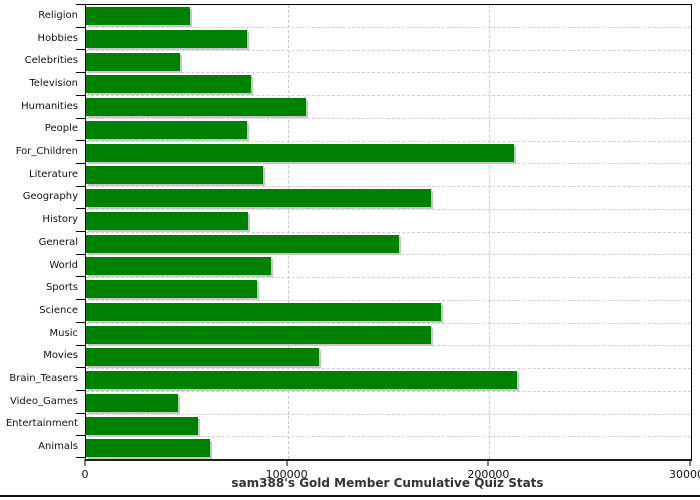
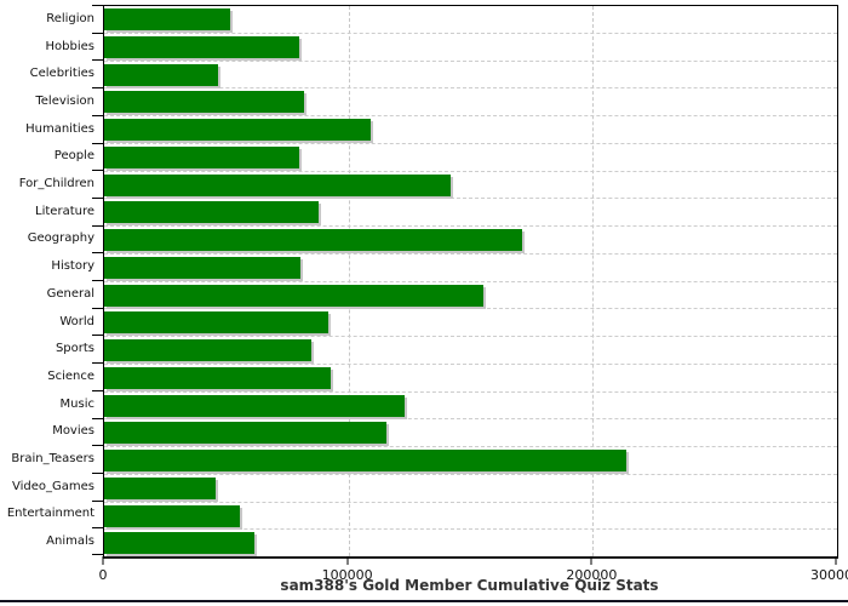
For_Children: 212000 -> 142000
Science: 176000 -> 92000
Music: 171000 -> 123000
